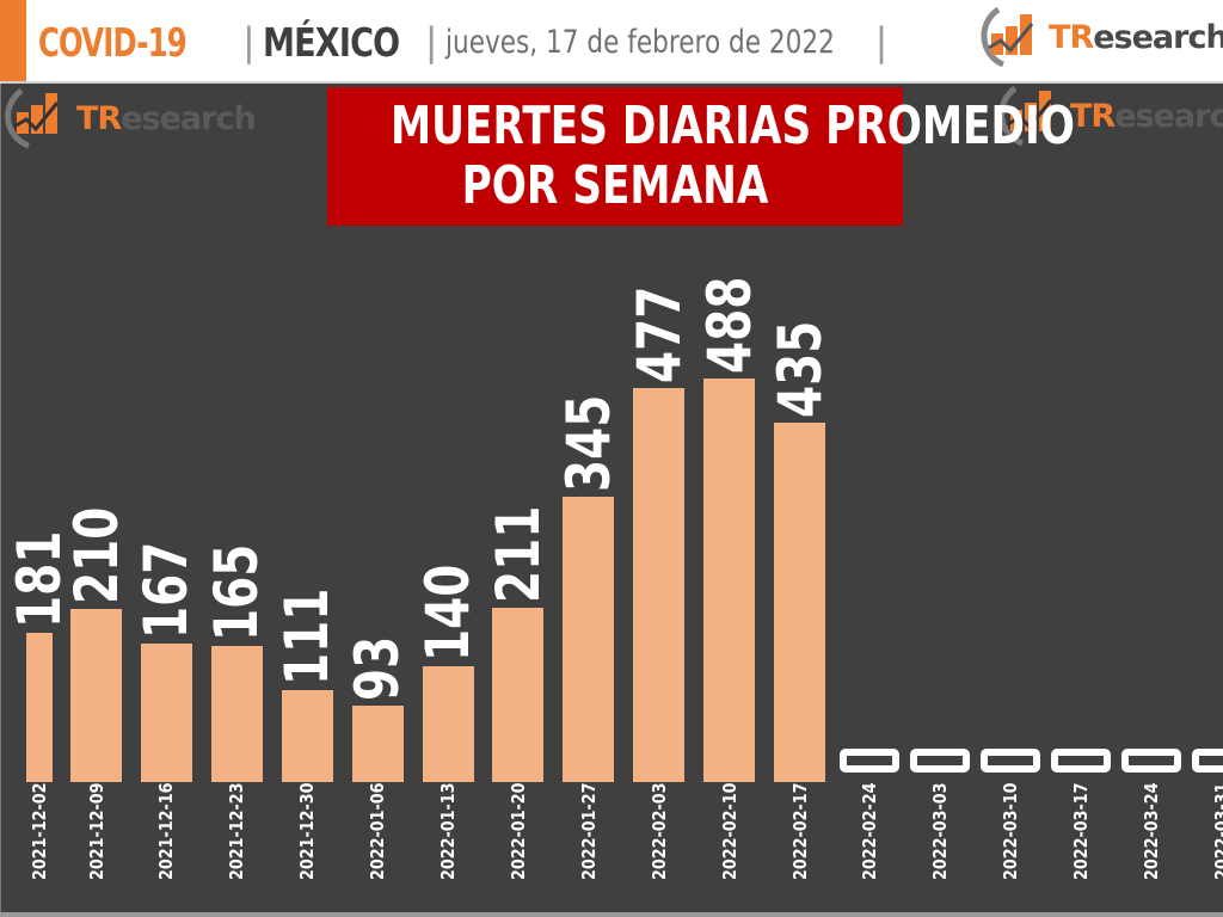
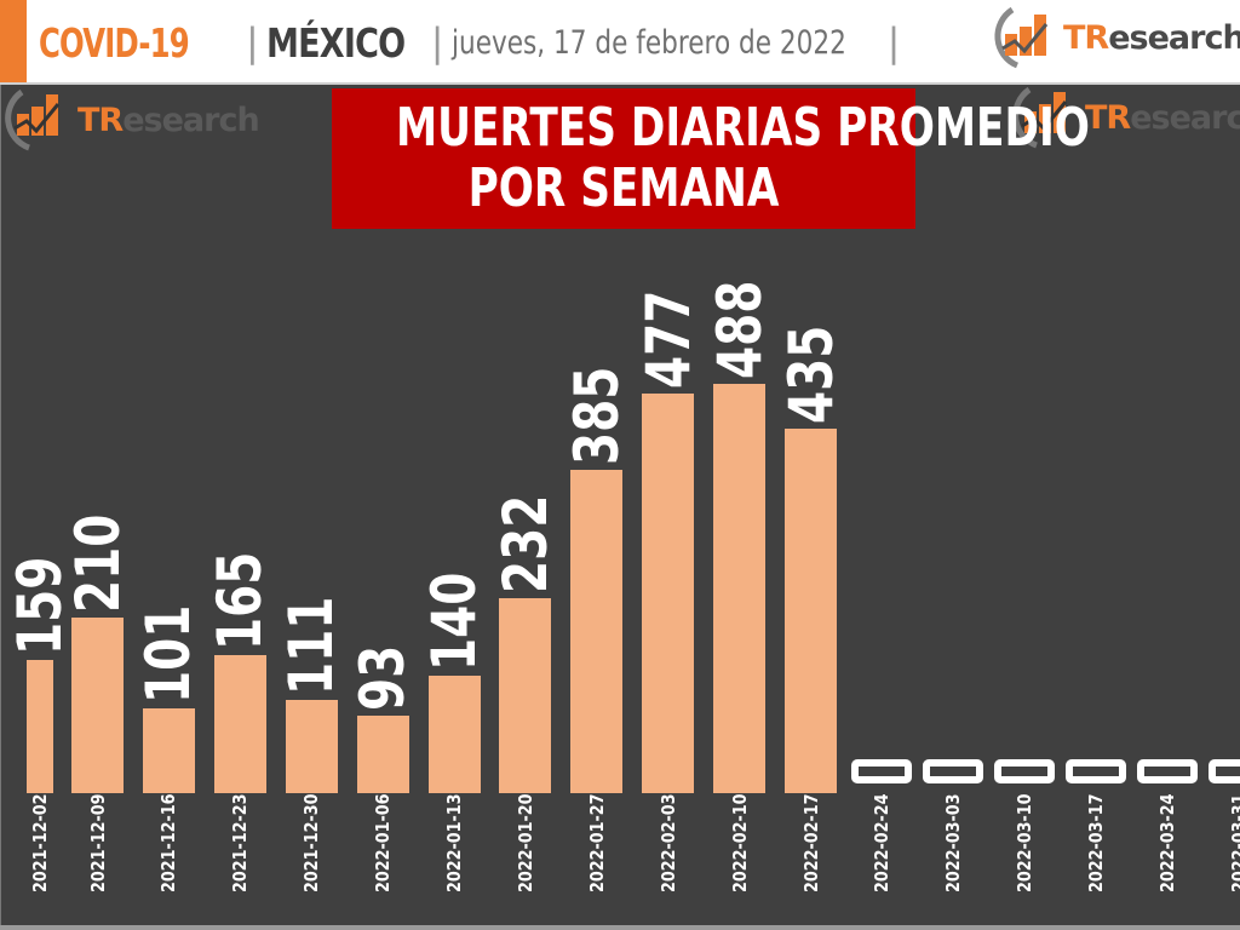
2021-12-02: 181 -> 159
2021-12-16: 167 -> 101
2022-01-20: 211 -> 232
2022-01-27: 345 -> 385
